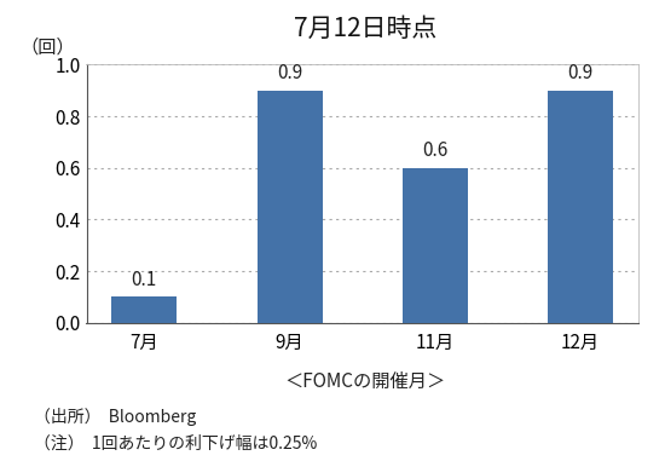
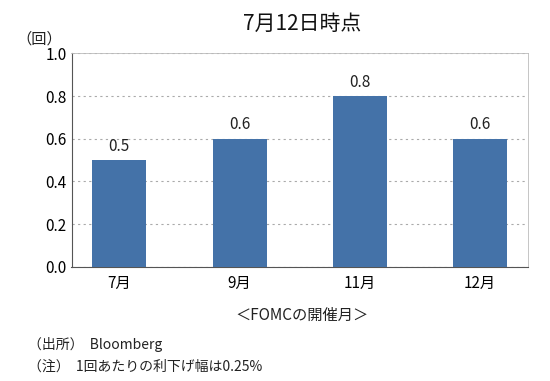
7月: 0.1 -> 0.5
9月: 0.9 -> 0.6
11月: 0.6 -> 0.8
12月: 0.9 -> 0.6
